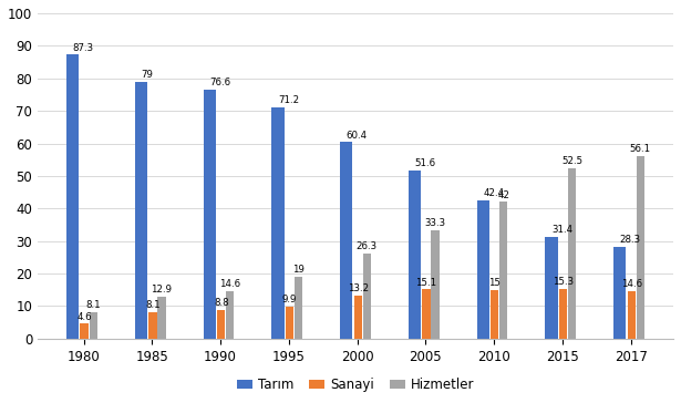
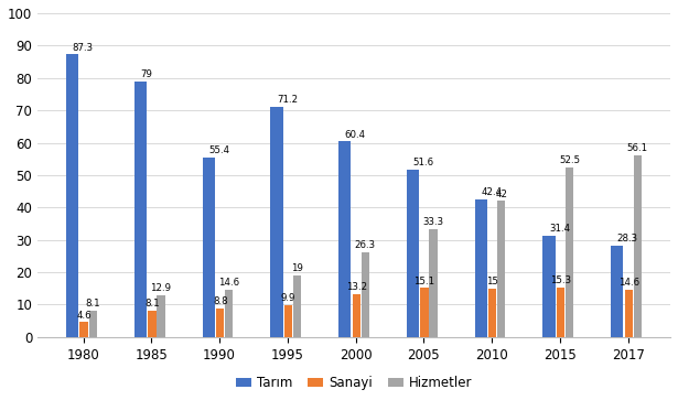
Tarım/1990: 76.6 -> 55.4
